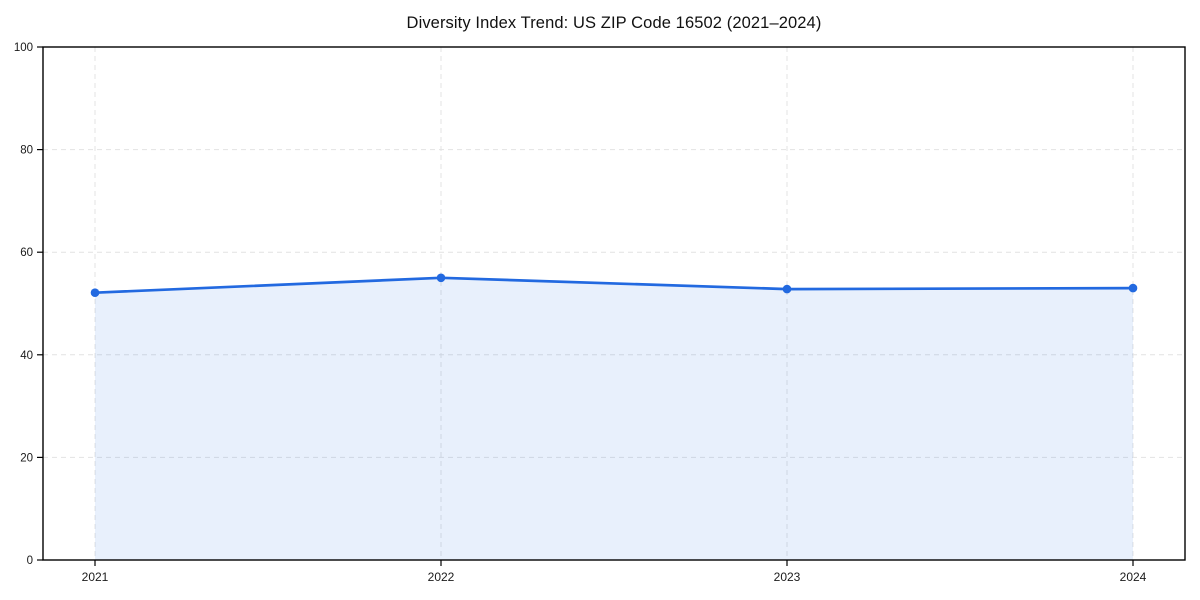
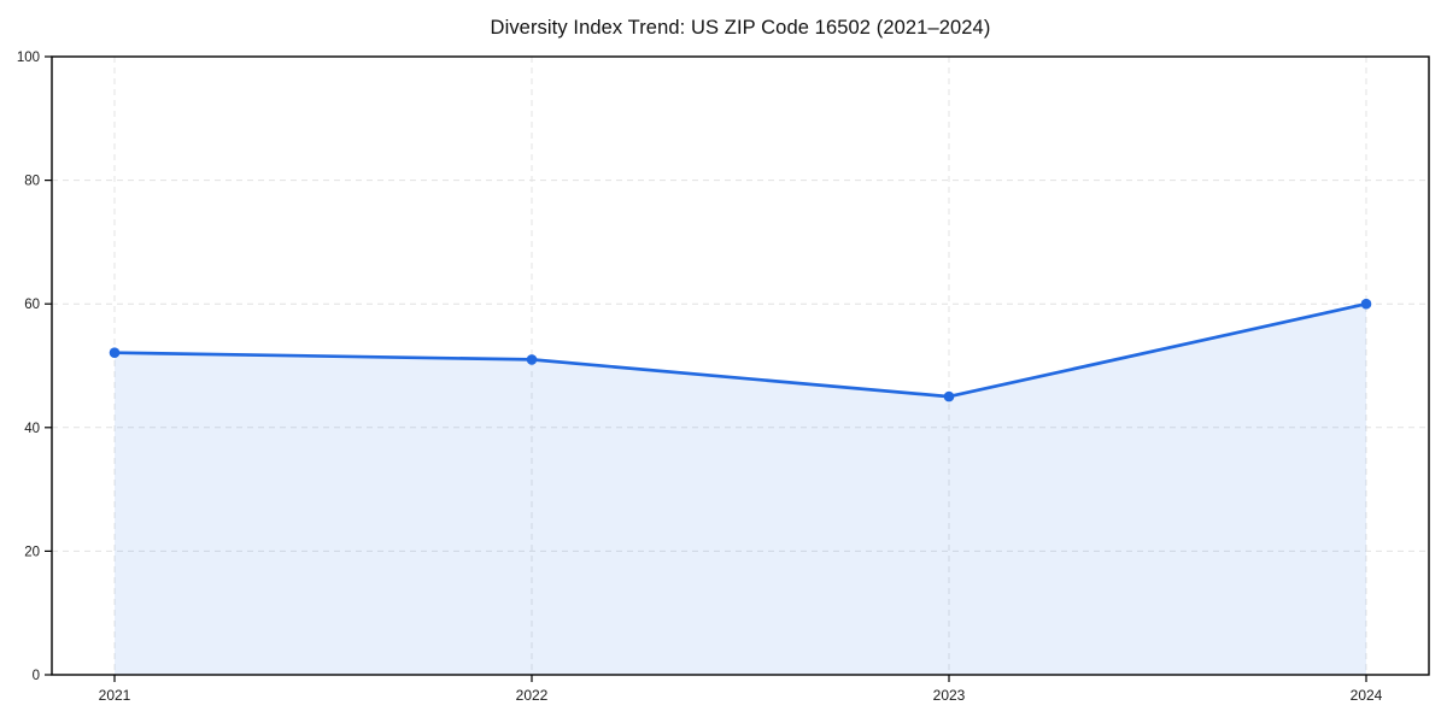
2022: 55 -> 51
2023: 53 -> 45
2024: 53 -> 60
